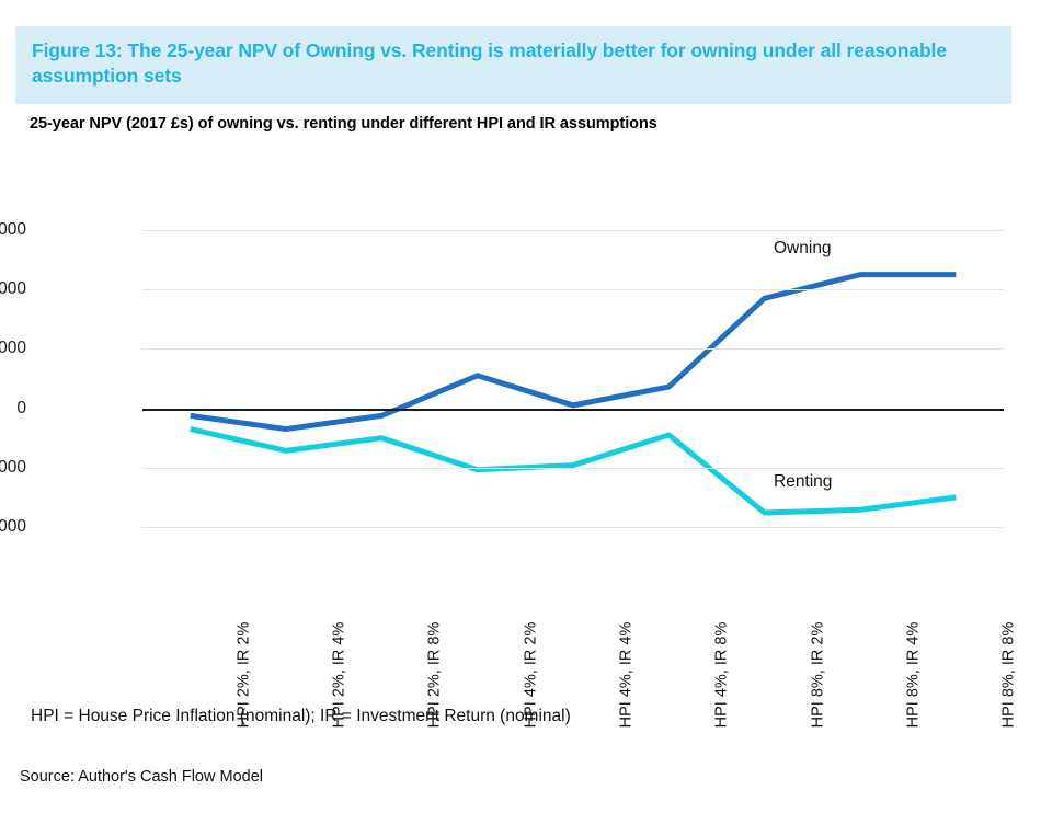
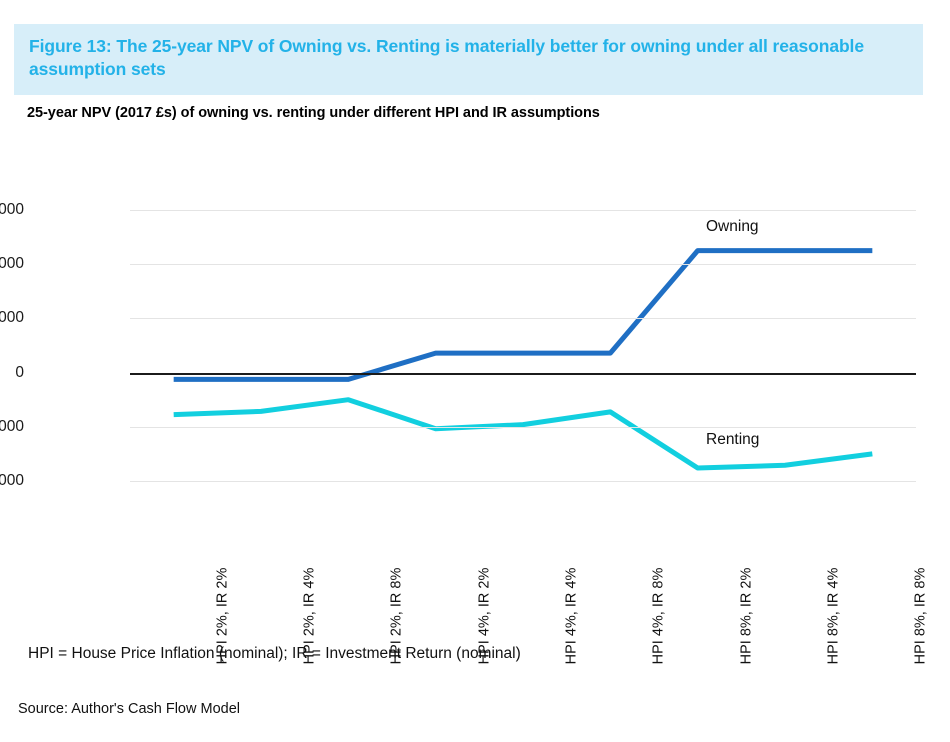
Renting/HPI 2%, IR 2%: -70000 -> -160000
Owning/HPI 2%, IR 4%: -70000 -> -20000
Owning/HPI 4%, IR 2%: 110000 -> 70000
Owning/HPI 4%, IR 4%: 10000 -> 70000
Renting/HPI 4%, IR 8%: -90000 -> -140000
Owning/HPI 8%, IR 2%: 370000 -> 450000
